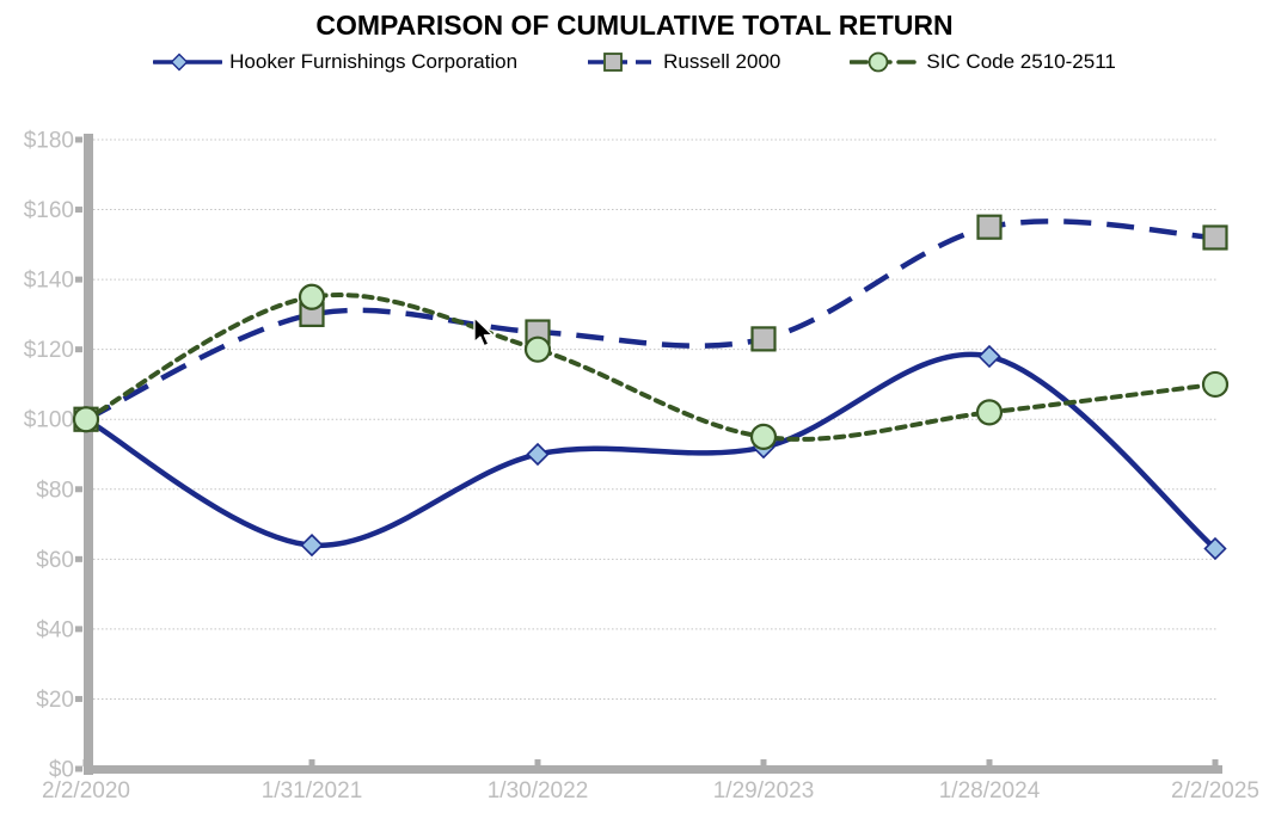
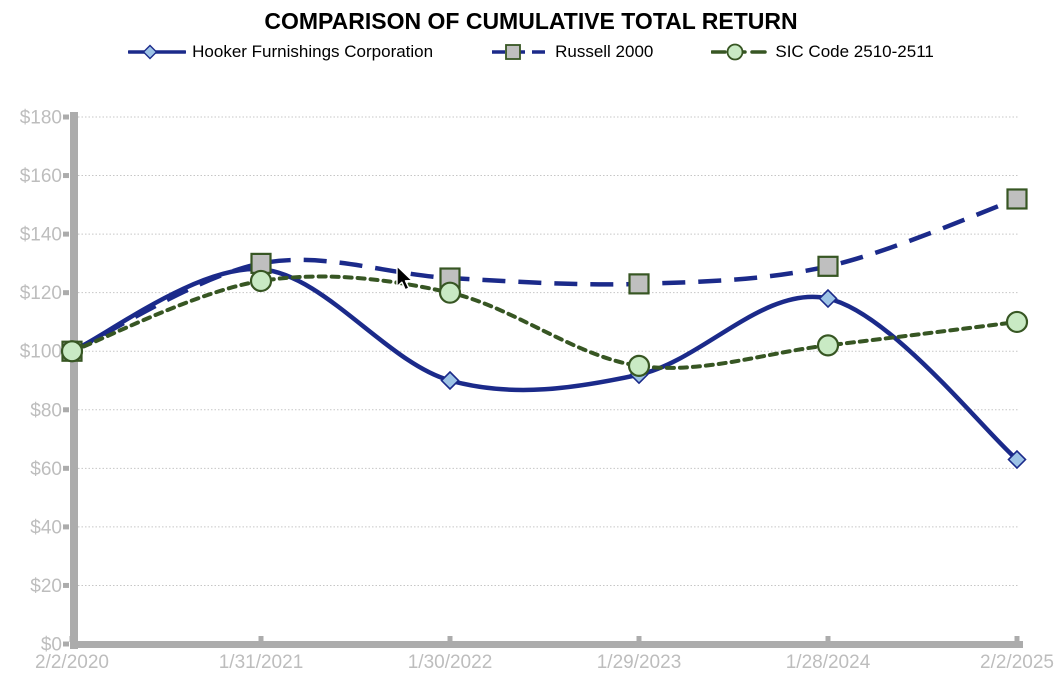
Hooker Furnishings Corporation/1/31/2021: $64 -> $128
SIC Code 2510-2511/1/31/2021: $135 -> $124
Russell 2000/1/28/2024: $155 -> $129
